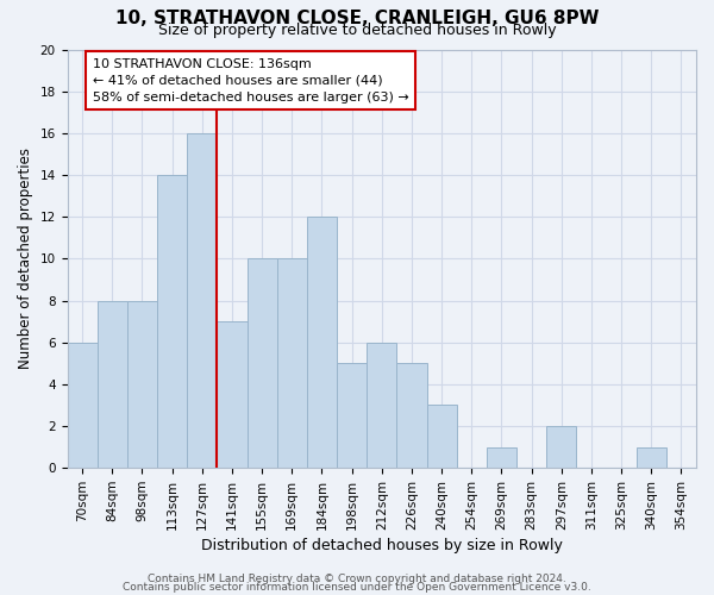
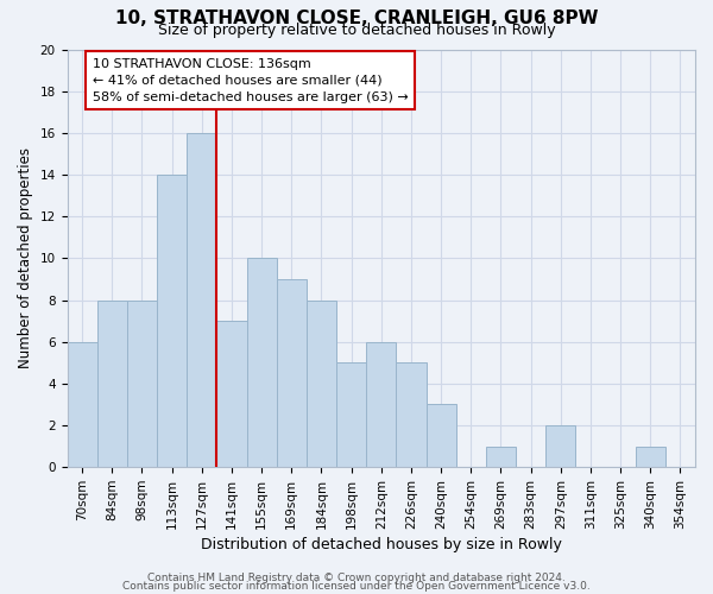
169sqm: 10 -> 9
184sqm: 12 -> 8
